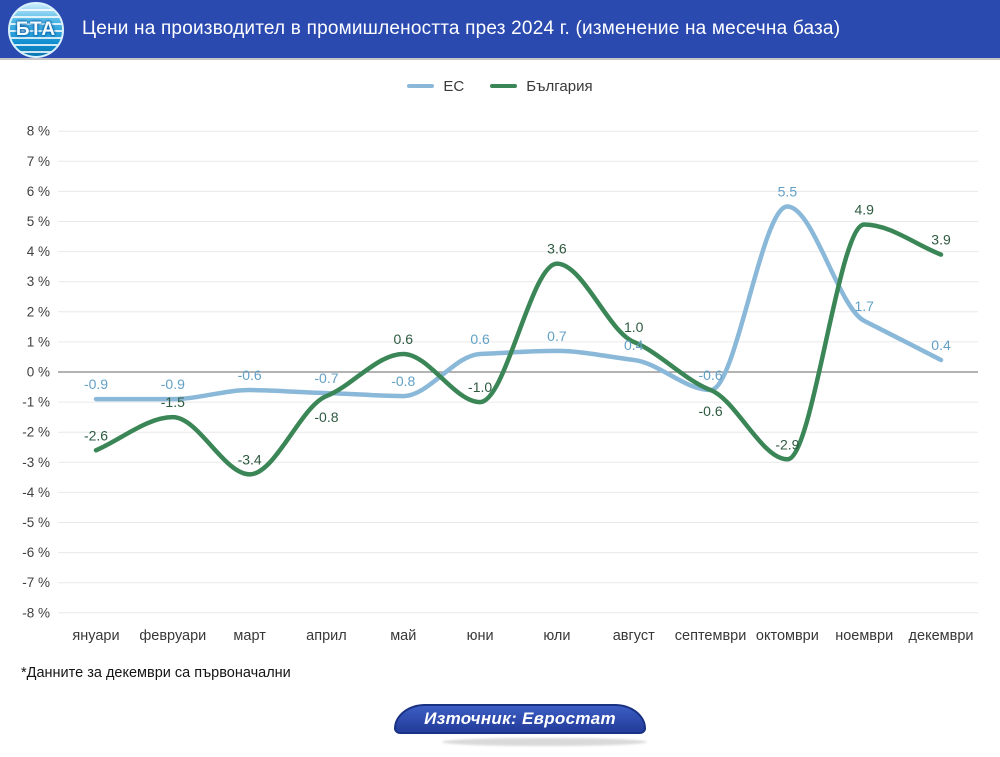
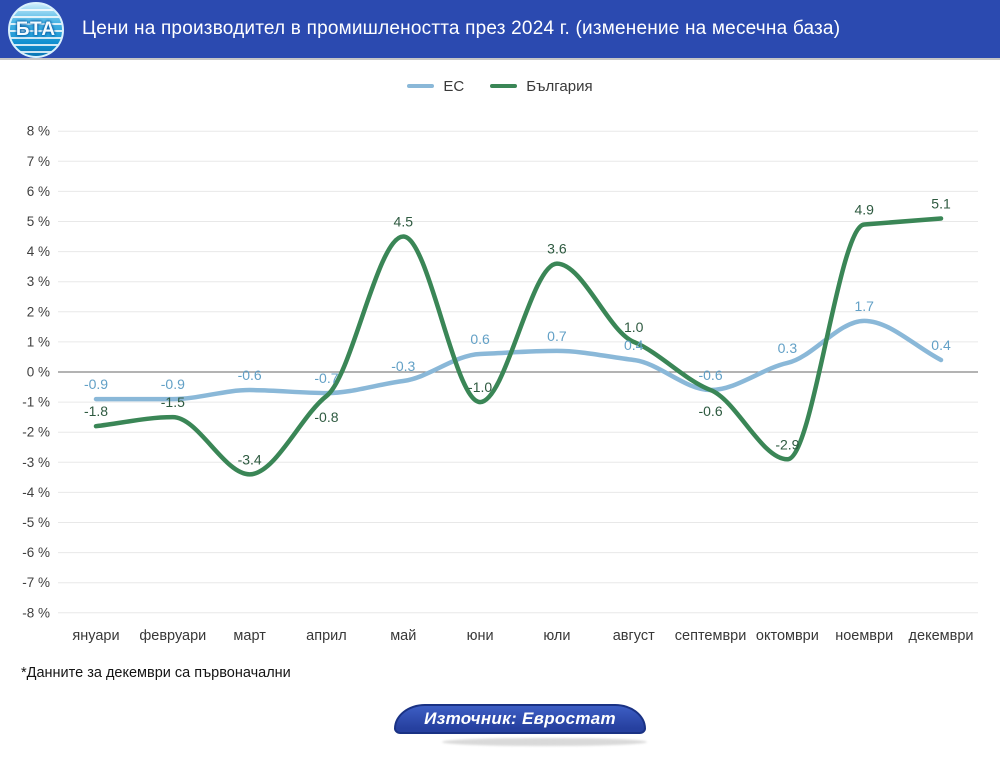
България/януари: -2.6 -> -1.8
ЕС/май: -0.8 -> -0.3
България/май: 0.6 -> 4.5
ЕС/октомври: 5.5 -> 0.3
България/декември: 3.9 -> 5.1
